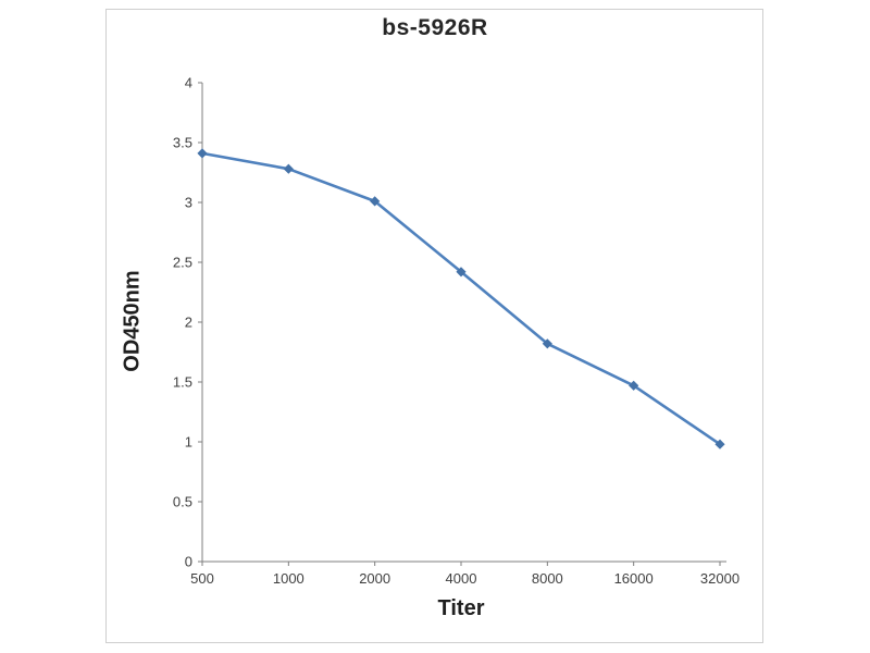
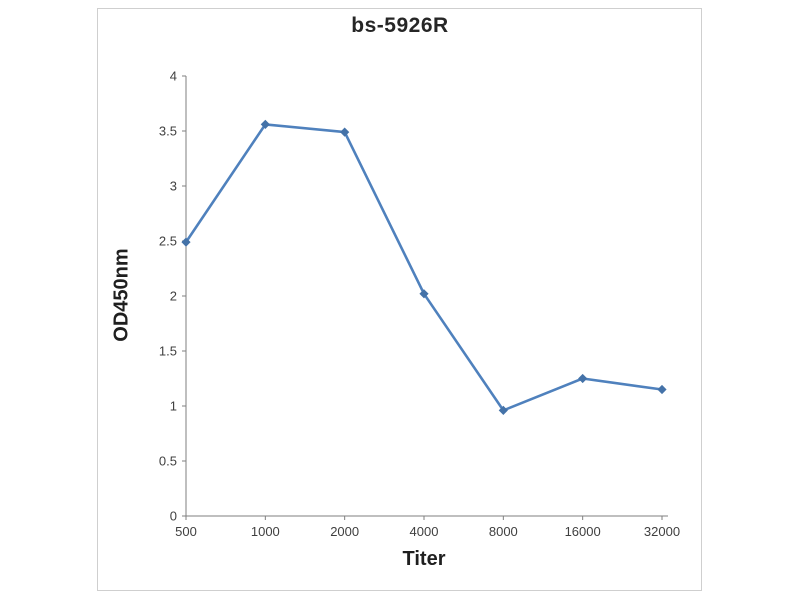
500: 3.41 -> 2.49
1000: 3.28 -> 3.56
2000: 3.01 -> 3.49
4000: 2.42 -> 2.02
8000: 1.82 -> 0.96
16000: 1.47 -> 1.25
32000: 0.98 -> 1.15
